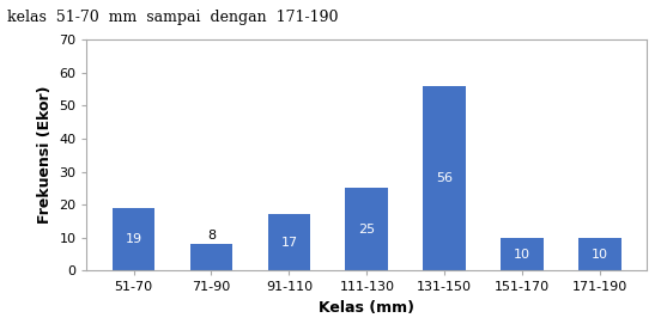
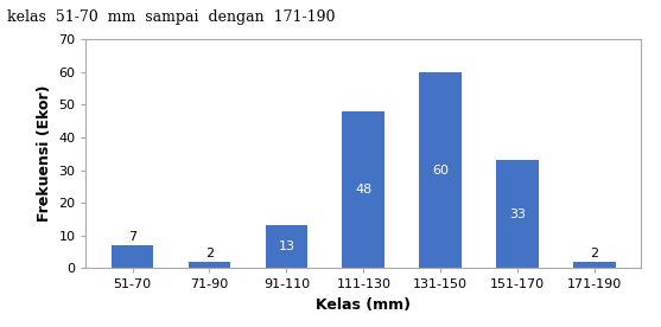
51-70: 19 -> 7
71-90: 8 -> 2
91-110: 17 -> 13
111-130: 25 -> 48
131-150: 56 -> 60
151-170: 10 -> 33
171-190: 10 -> 2
